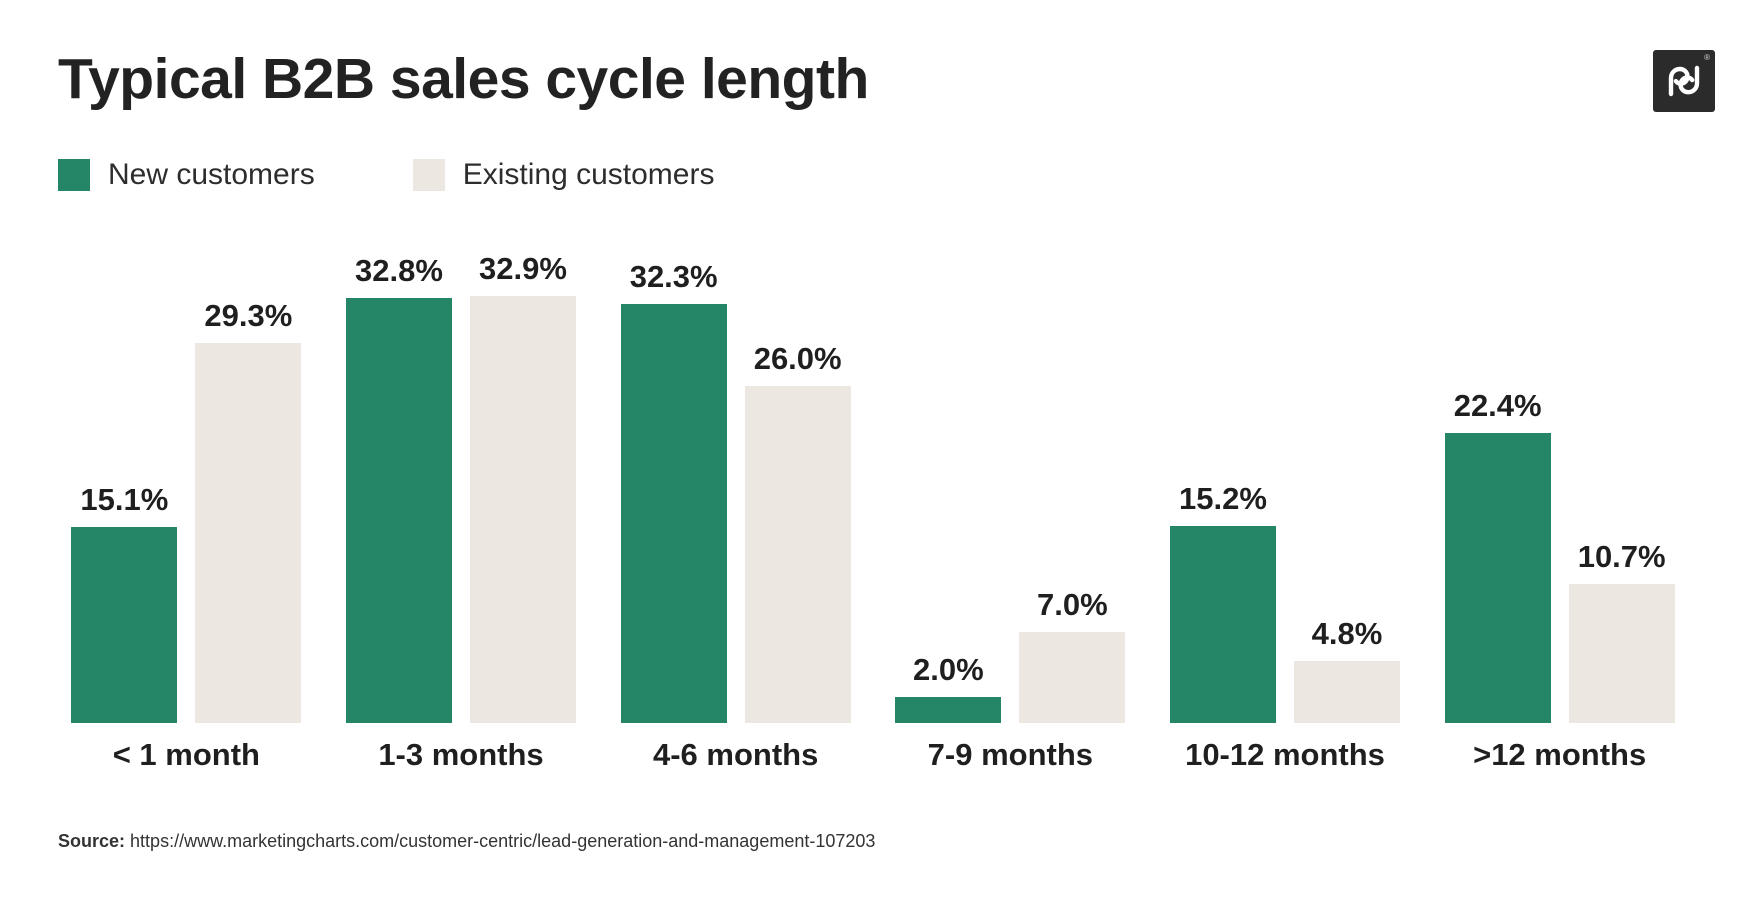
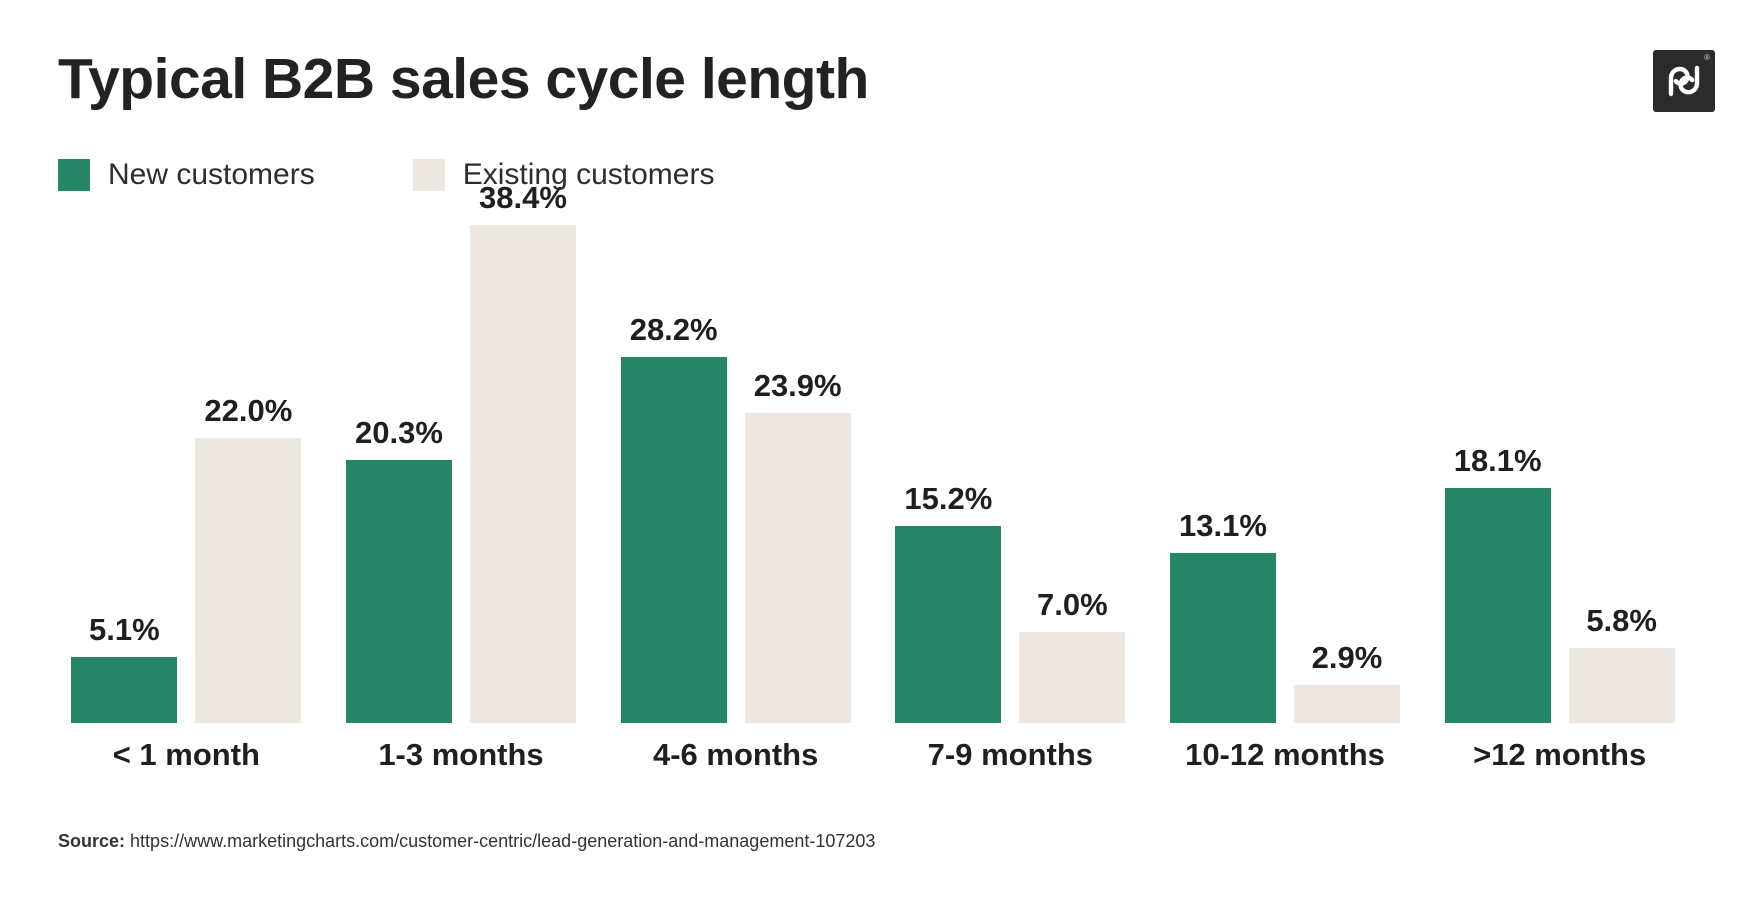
New customers/< 1 month: 15.1% -> 5.1%
Existing customers/< 1 month: 29.3% -> 22.0%
New customers/1-3 months: 32.8% -> 20.3%
Existing customers/1-3 months: 32.9% -> 38.4%
New customers/4-6 months: 32.3% -> 28.2%
Existing customers/4-6 months: 26.0% -> 23.9%
New customers/7-9 months: 2.0% -> 15.2%
New customers/10-12 months: 15.2% -> 13.1%
Existing customers/10-12 months: 4.8% -> 2.9%
New customers/>12 months: 22.4% -> 18.1%
Existing customers/>12 months: 10.7% -> 5.8%
